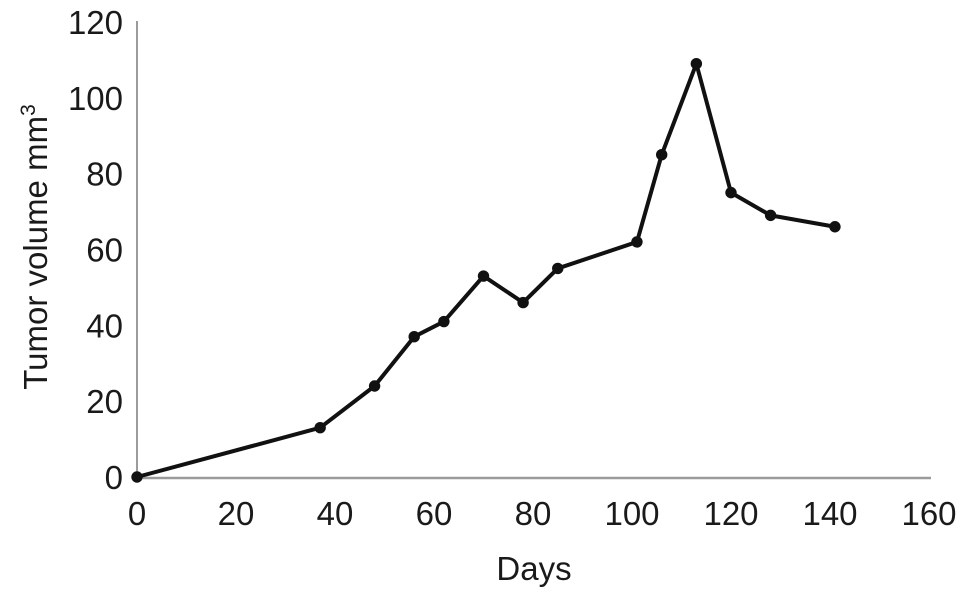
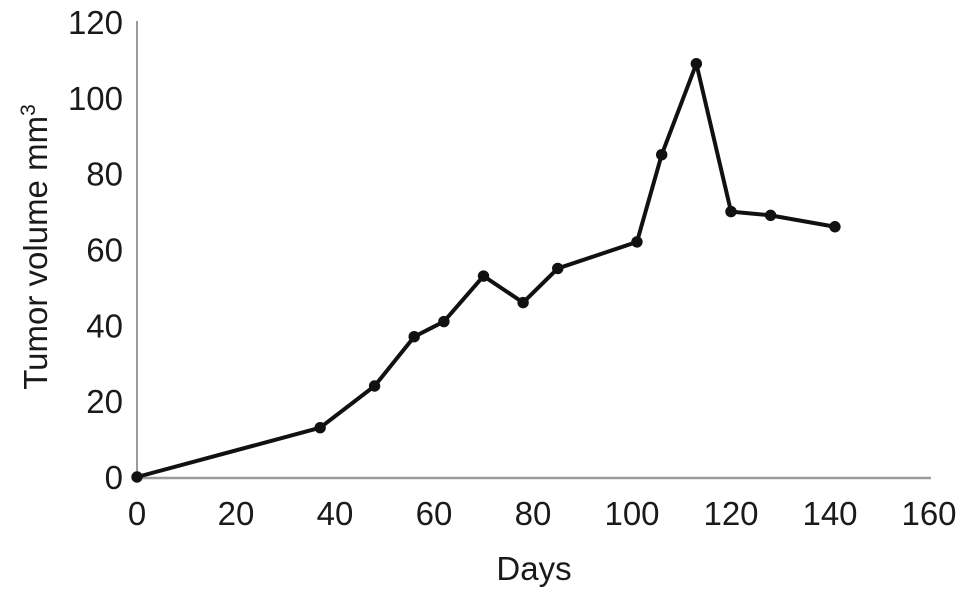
120: 75 -> 70
